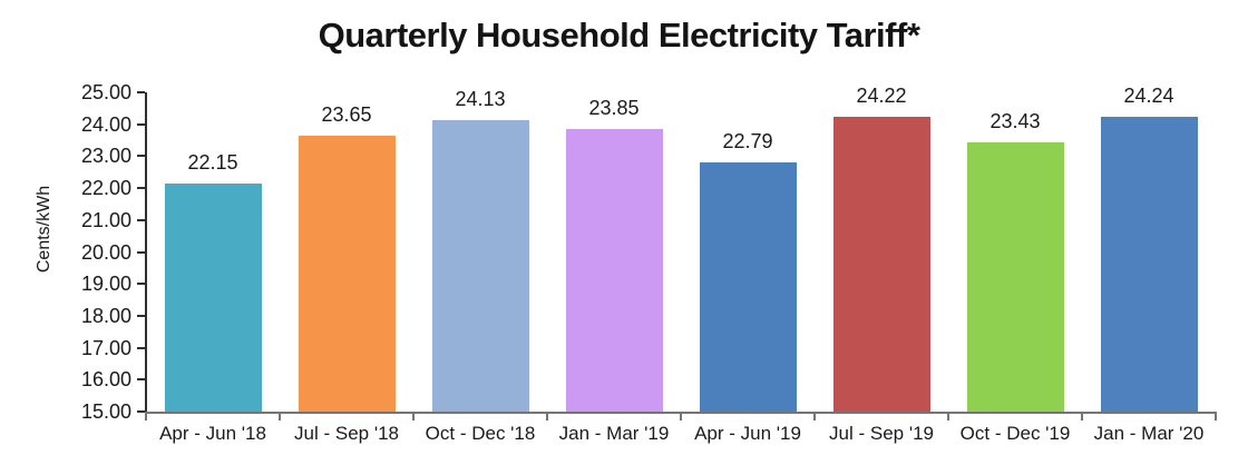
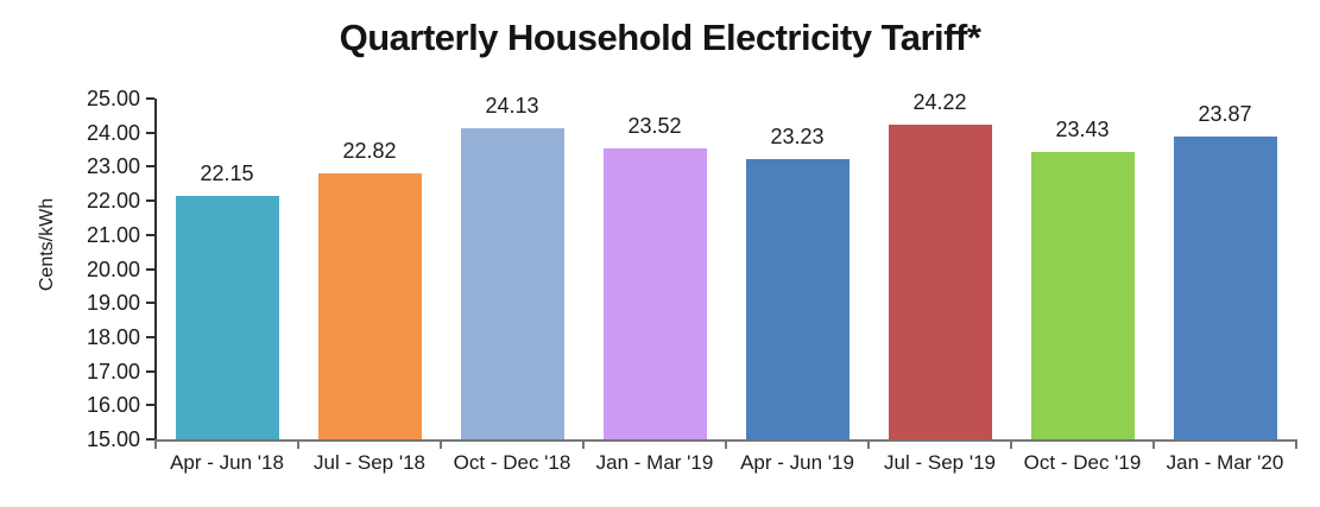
Jul - Sep '18: 23.65 -> 22.82
Jan - Mar '19: 23.85 -> 23.52
Apr - Jun '19: 22.79 -> 23.23
Jan - Mar '20: 24.24 -> 23.87
